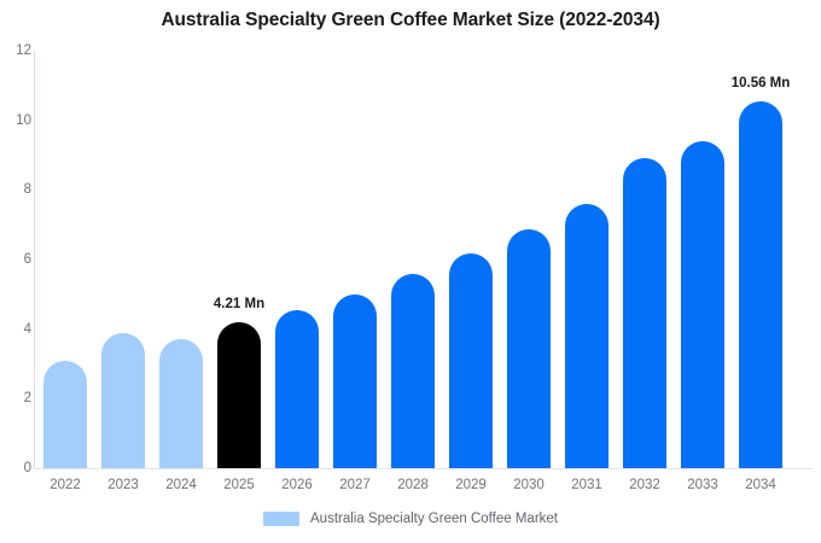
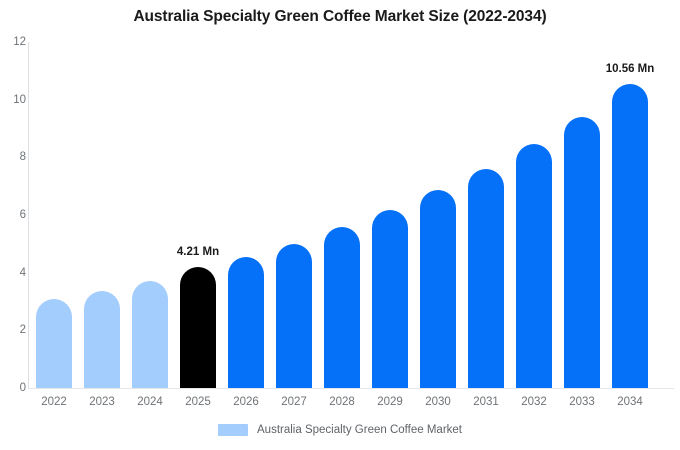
2023: 3.9 -> 3.4
2032: 8.9 -> 8.5
